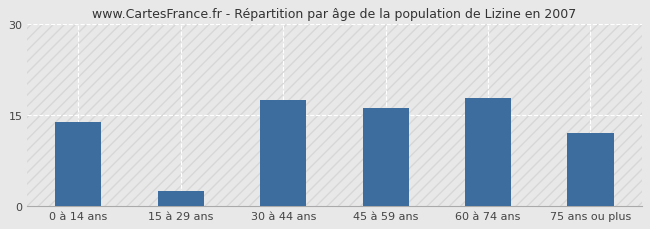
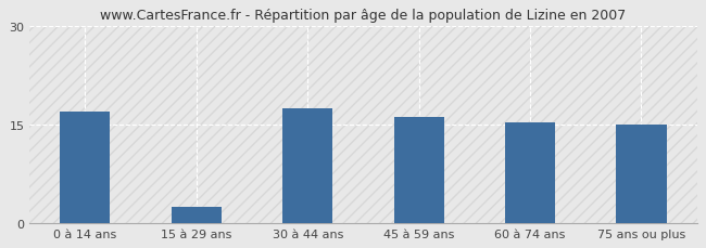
0 à 14 ans: 13.8 -> 17.0
60 à 74 ans: 17.8 -> 15.4
75 ans ou plus: 12.0 -> 15.0
